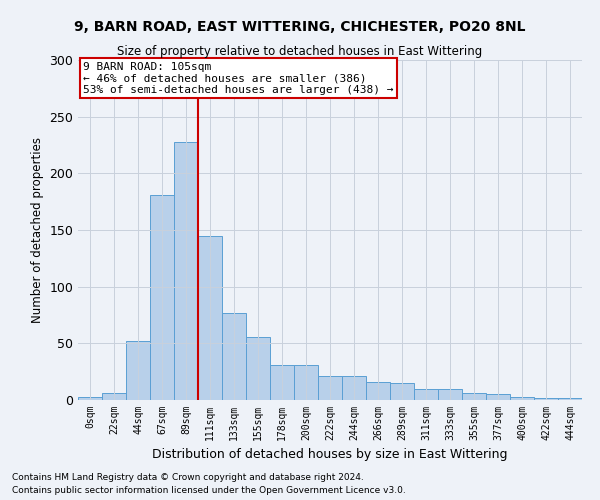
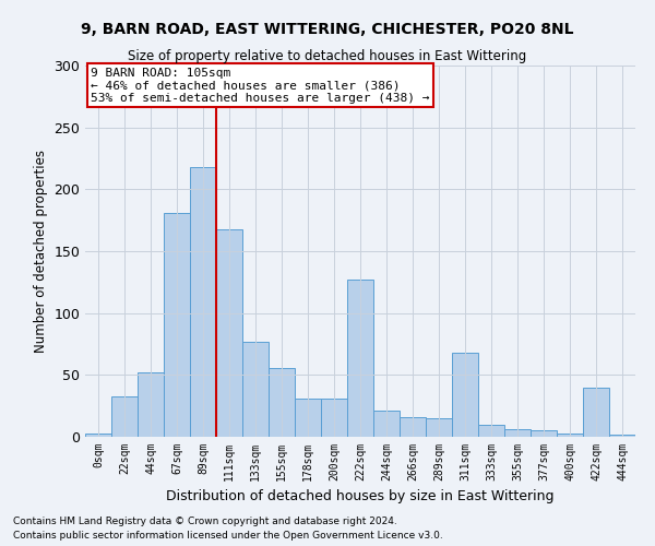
22sqm: 6 -> 33
89sqm: 228 -> 218
111sqm: 145 -> 168
222sqm: 21 -> 127
311sqm: 10 -> 68
422sqm: 2 -> 40
